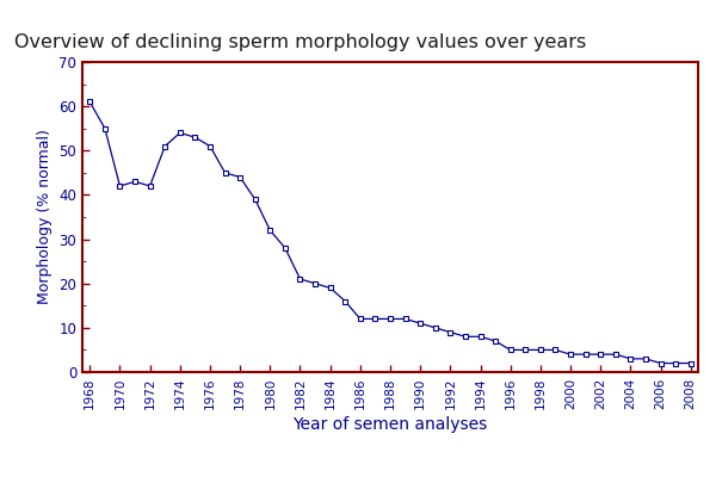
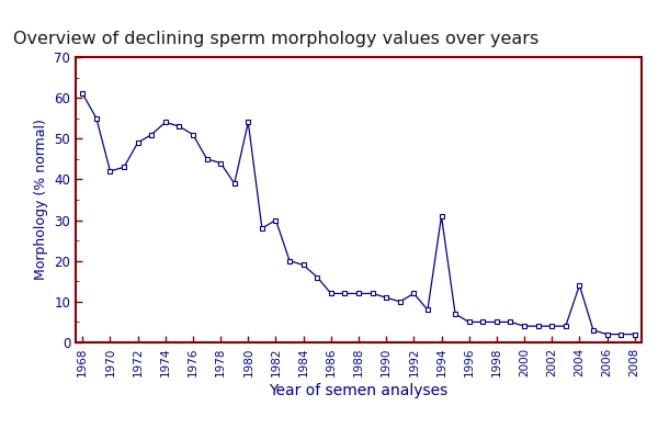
1972: 42 -> 49
1980: 32 -> 54
1982: 21 -> 30
1992: 9 -> 12
1994: 8 -> 31
2004: 3 -> 14
